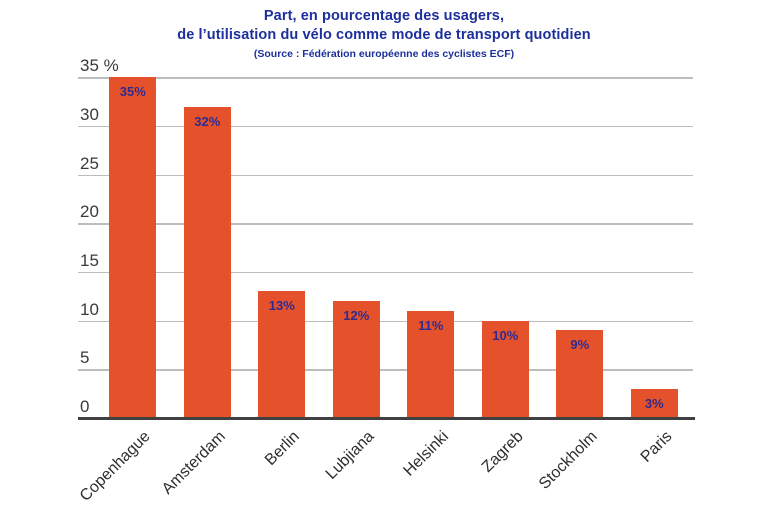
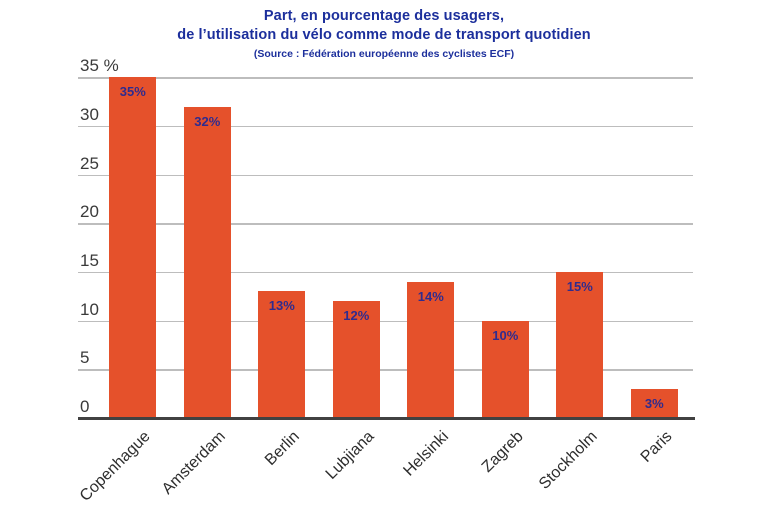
Helsinki: 11% -> 14%
Stockholm: 9% -> 15%
